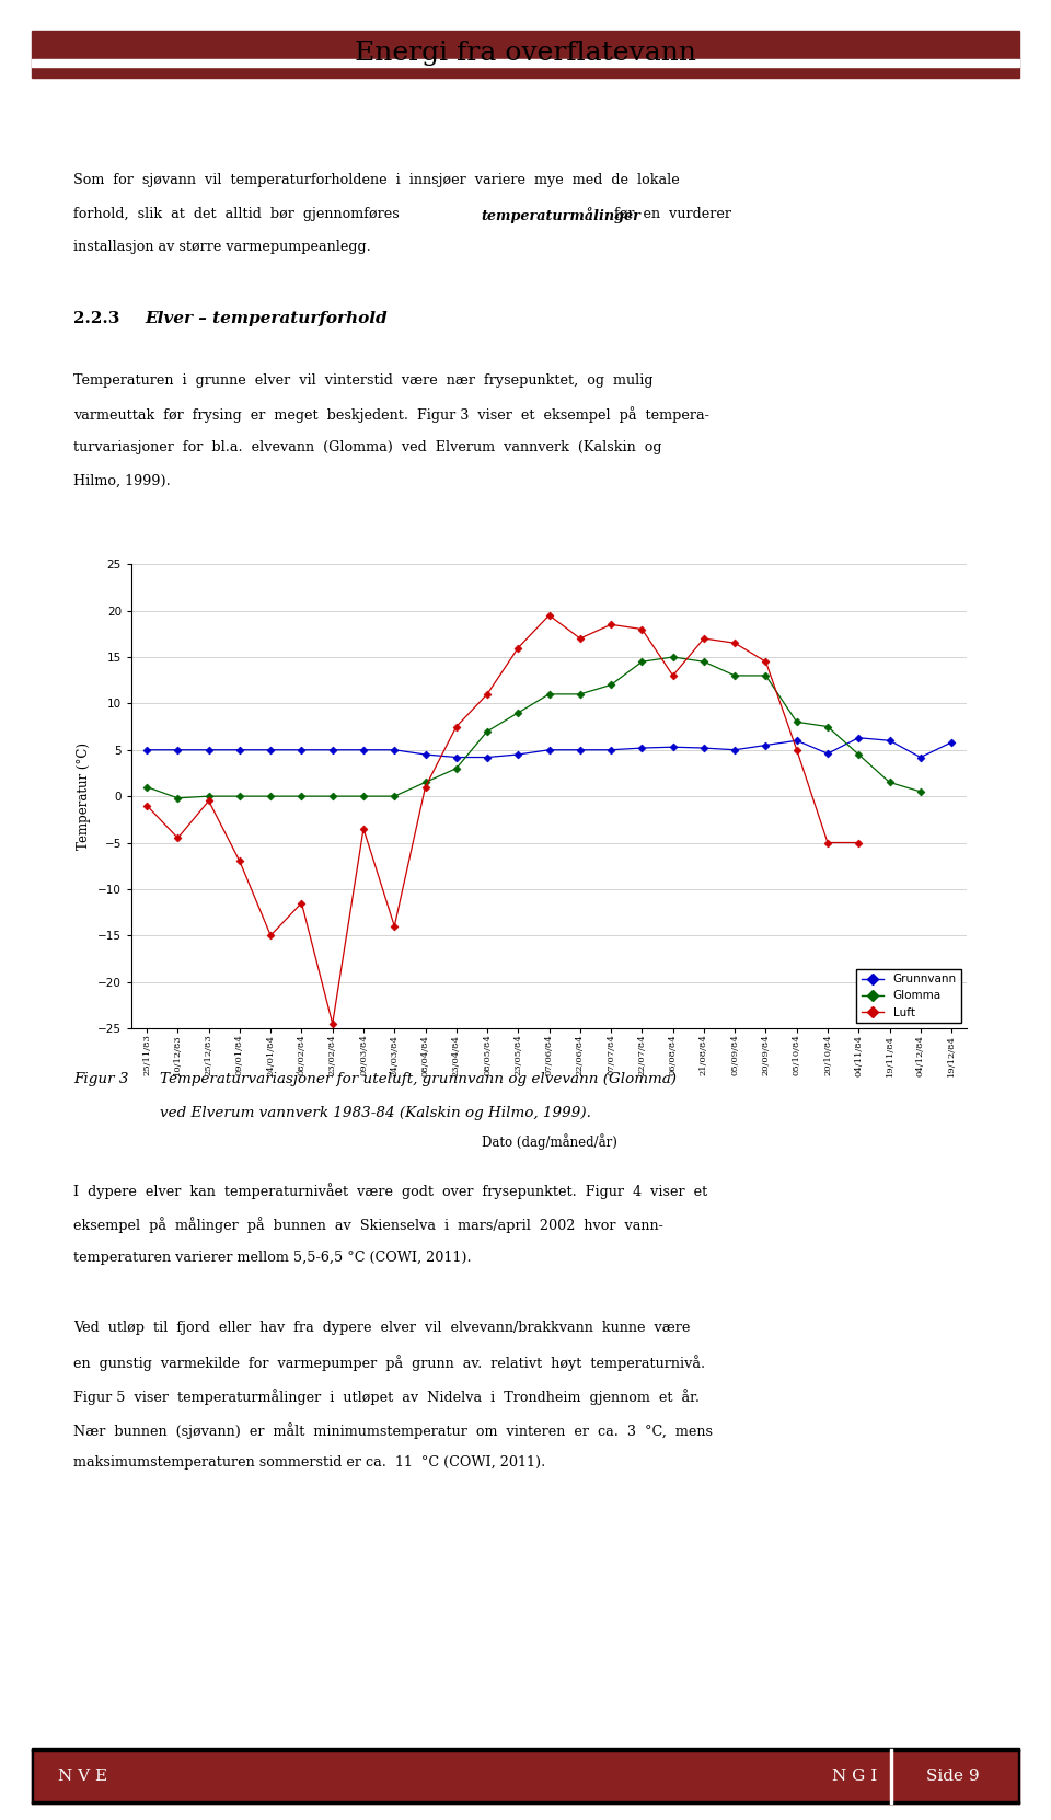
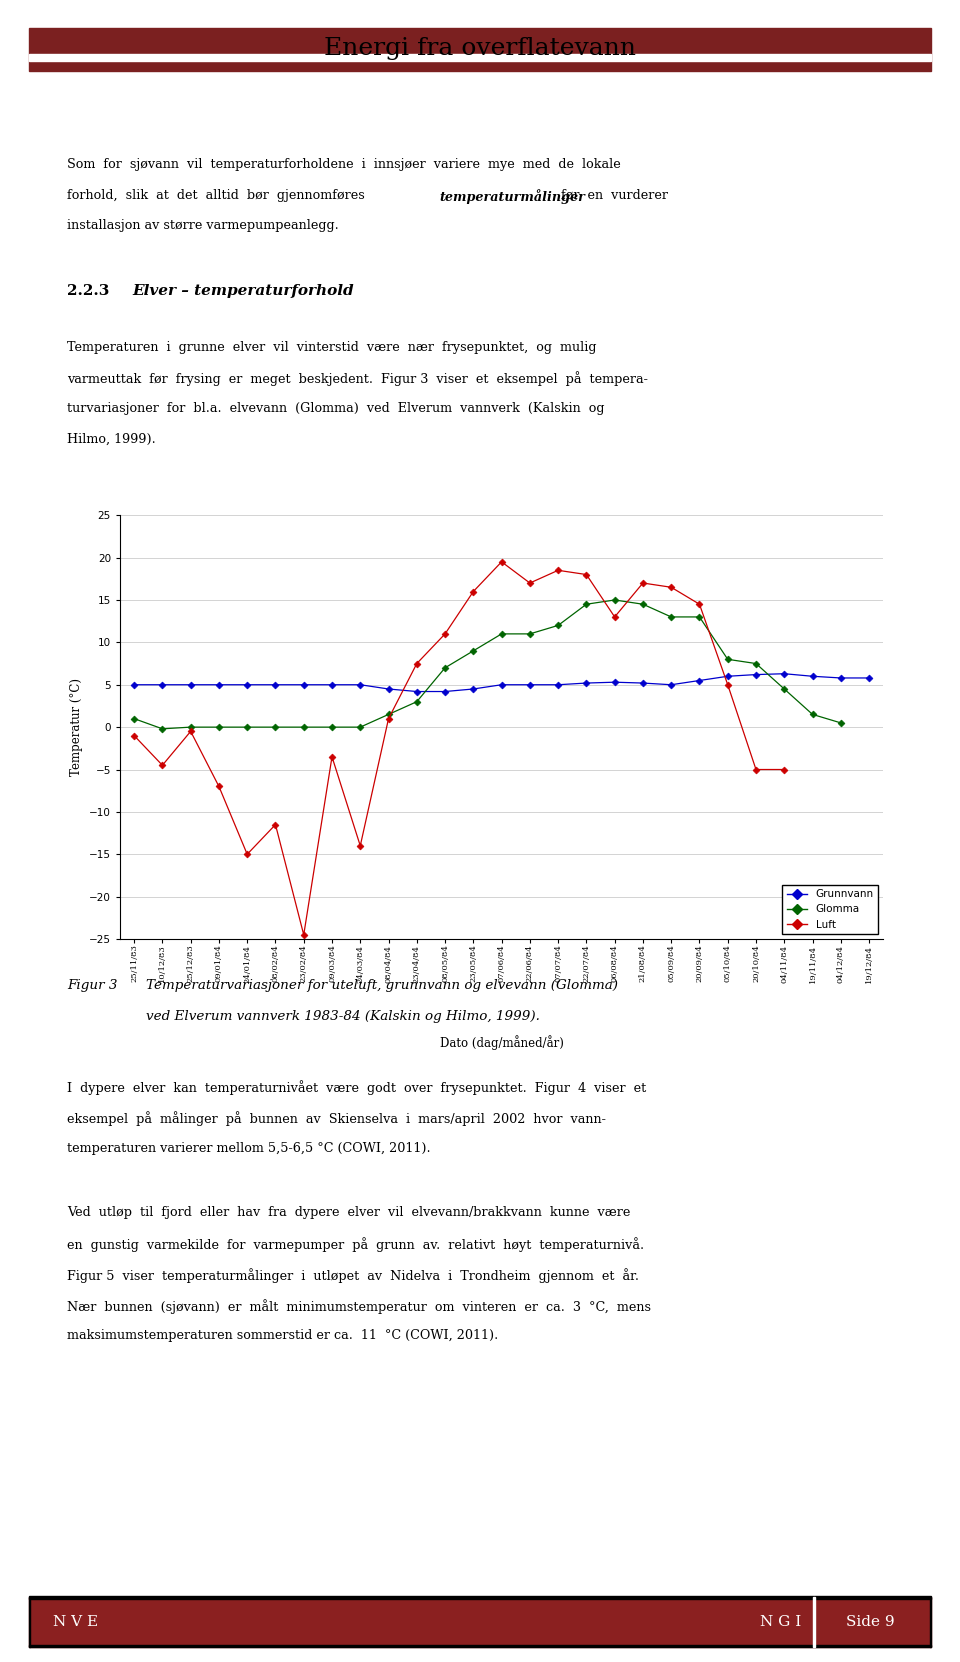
Grunnvann/20/10/84: 4.6 -> 6.2
Grunnvann/04/12/84: 4.2 -> 5.8
